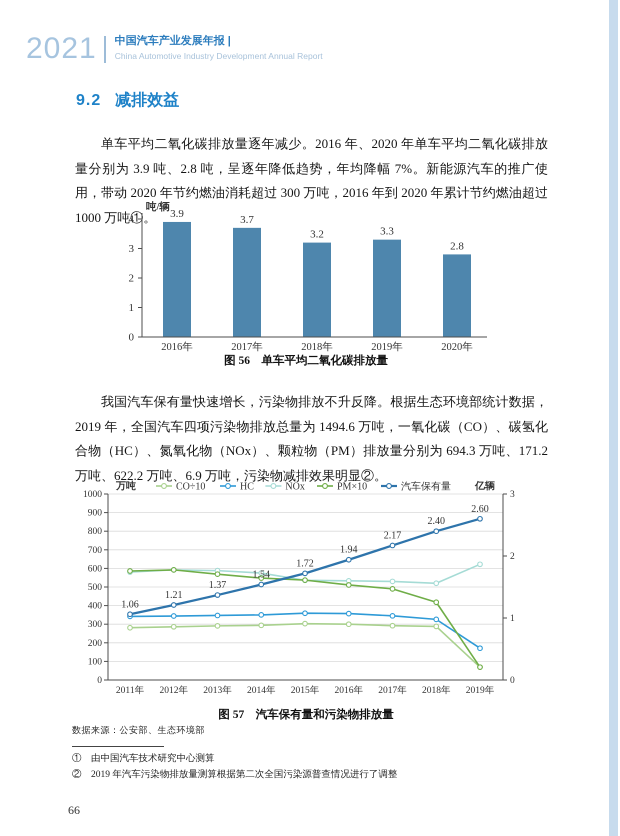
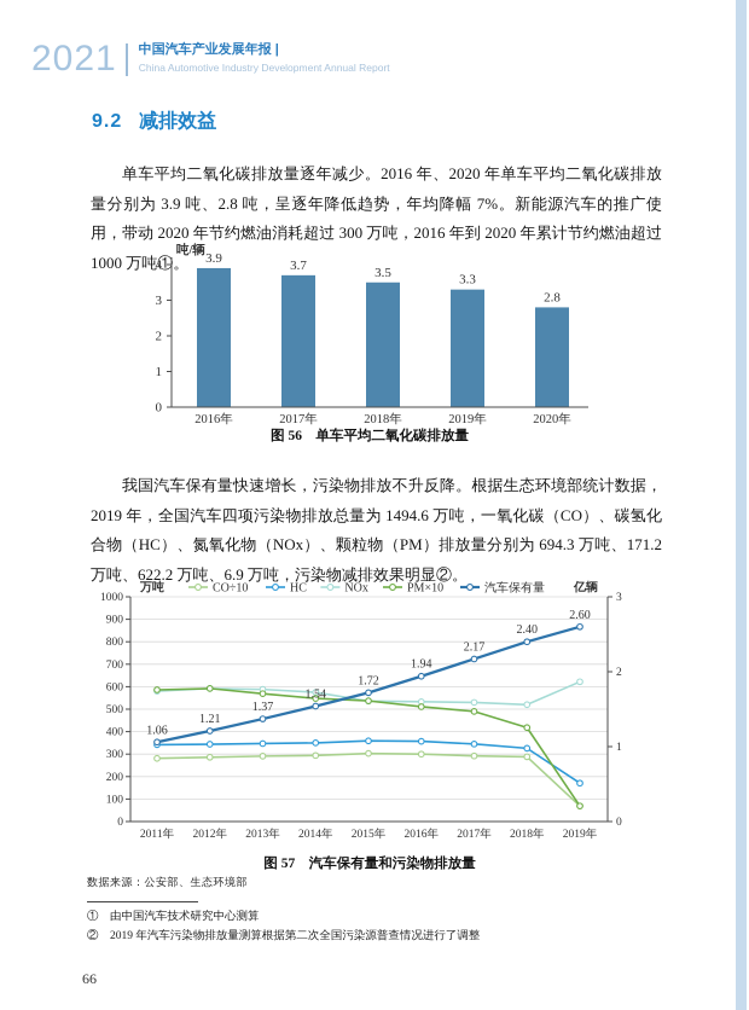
图 56 单车平均二氧化碳排放量/2018年: 3.2 -> 3.5
